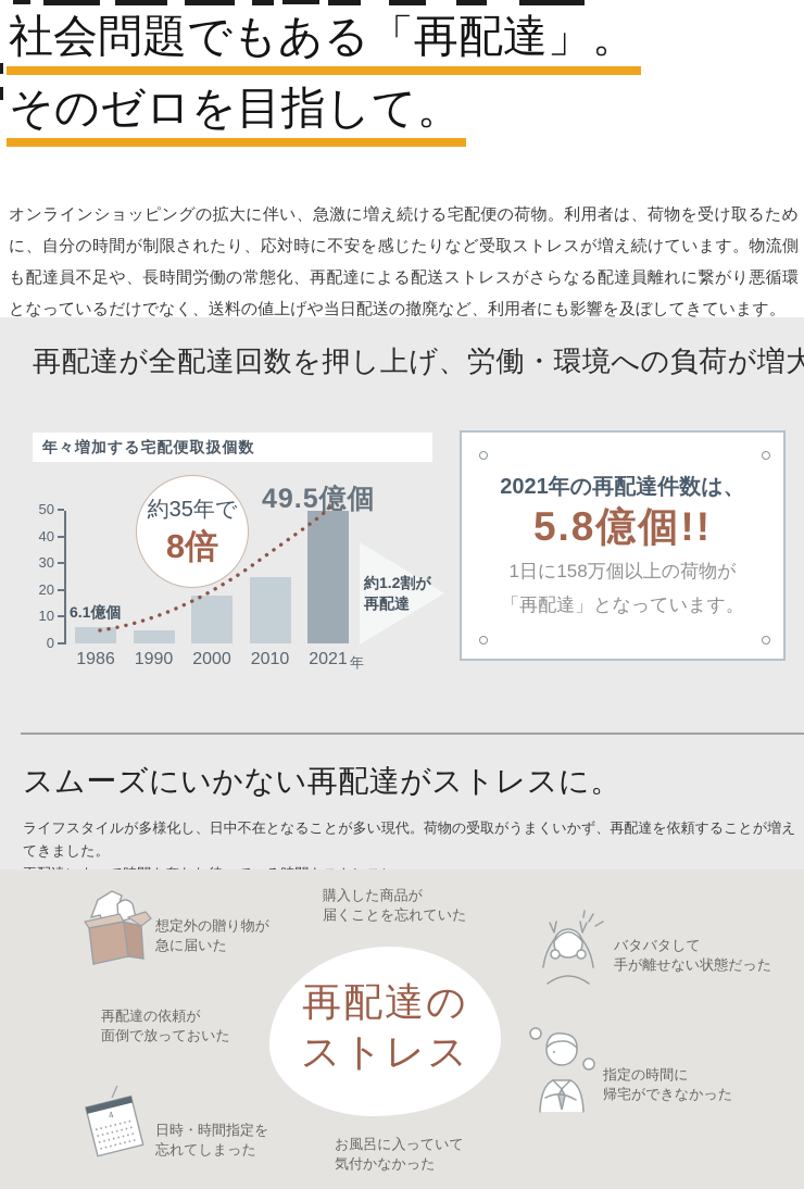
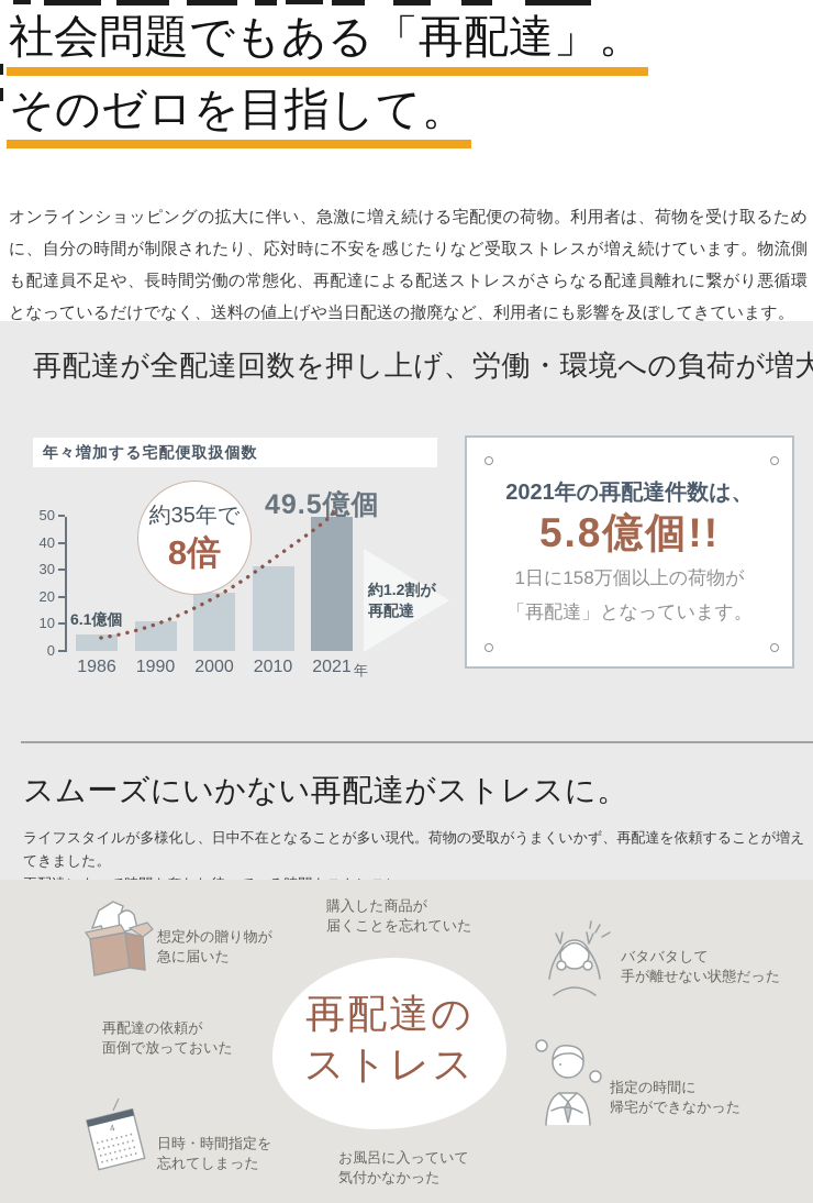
1990: 5 -> 11
2000: 18 -> 22
2010: 25 -> 32
